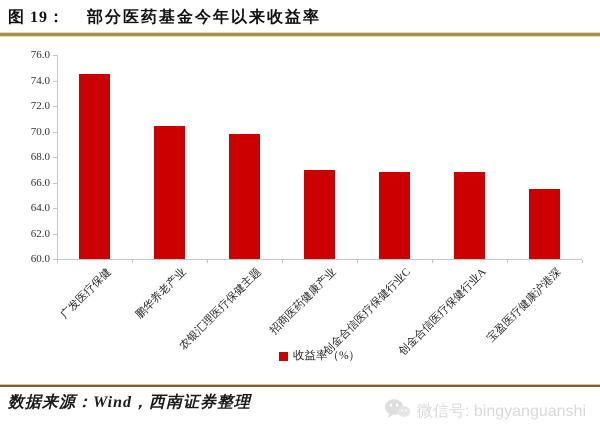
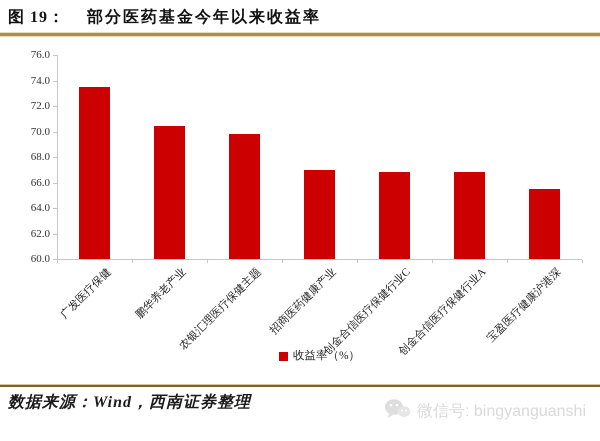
广发医疗保健: 74.5 -> 73.5
